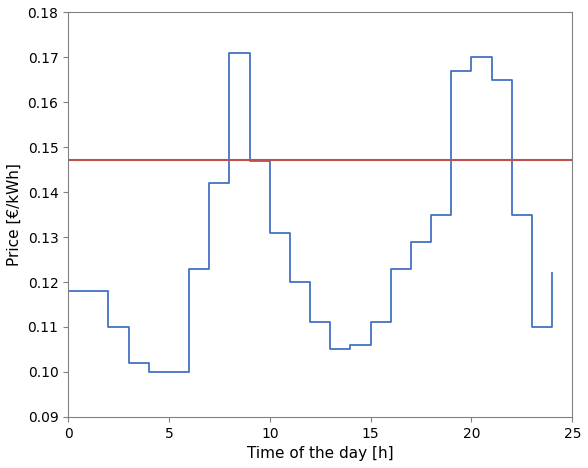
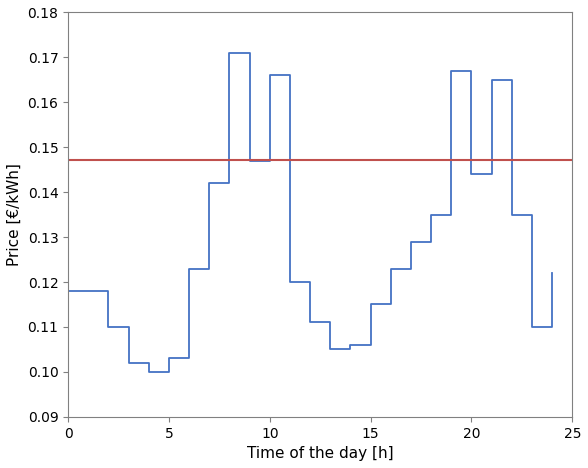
5: 0.100 -> 0.103
10: 0.131 -> 0.166
15: 0.111 -> 0.115
20: 0.170 -> 0.144
